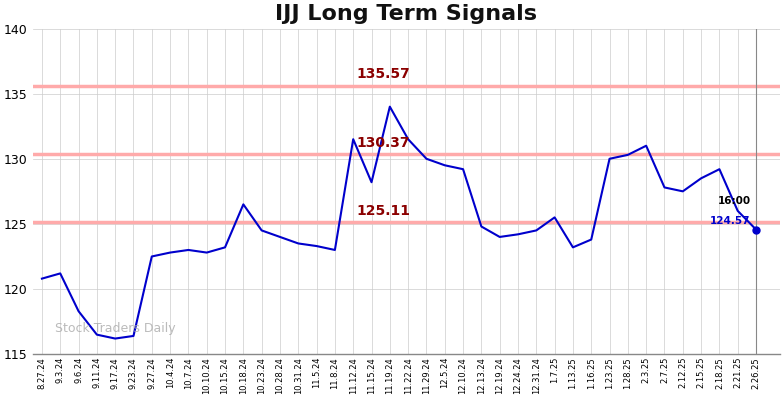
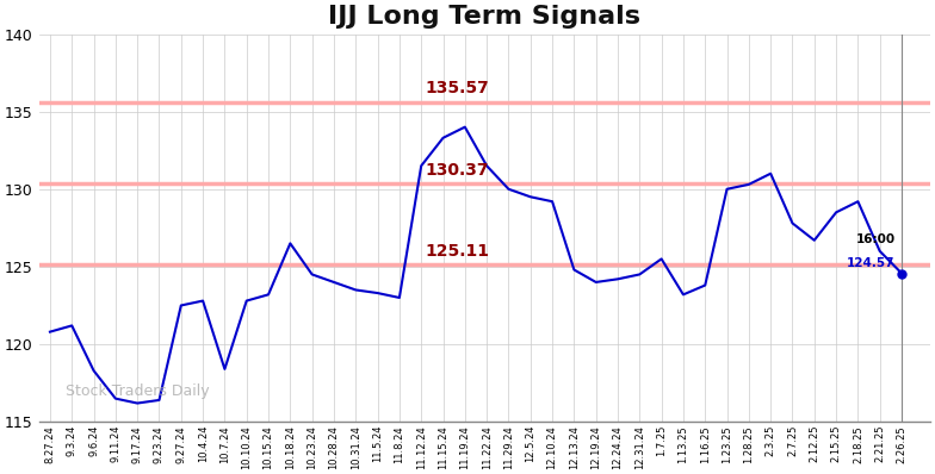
10.7.24: 123.0 -> 118.4
11.15.24: 128.2 -> 133.3
2.12.25: 127.5 -> 126.7
